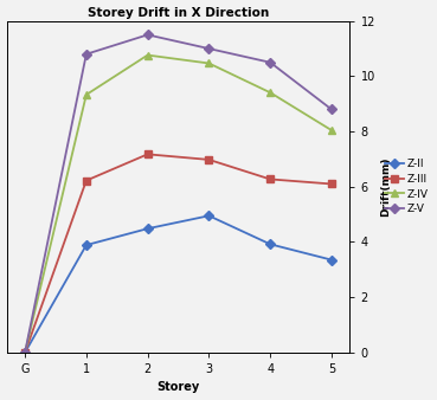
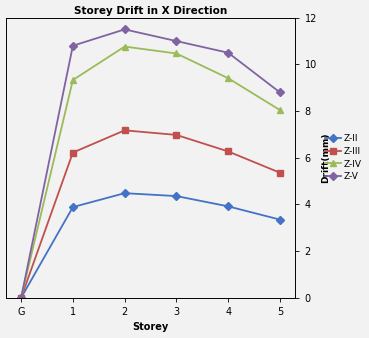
Z-II/3: 4.95 -> 4.36
Z-III/5: 6.10 -> 5.36
